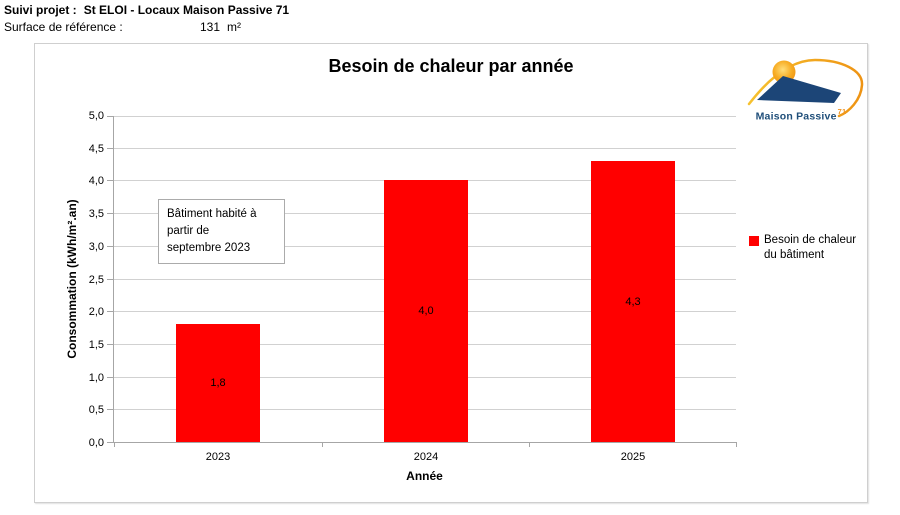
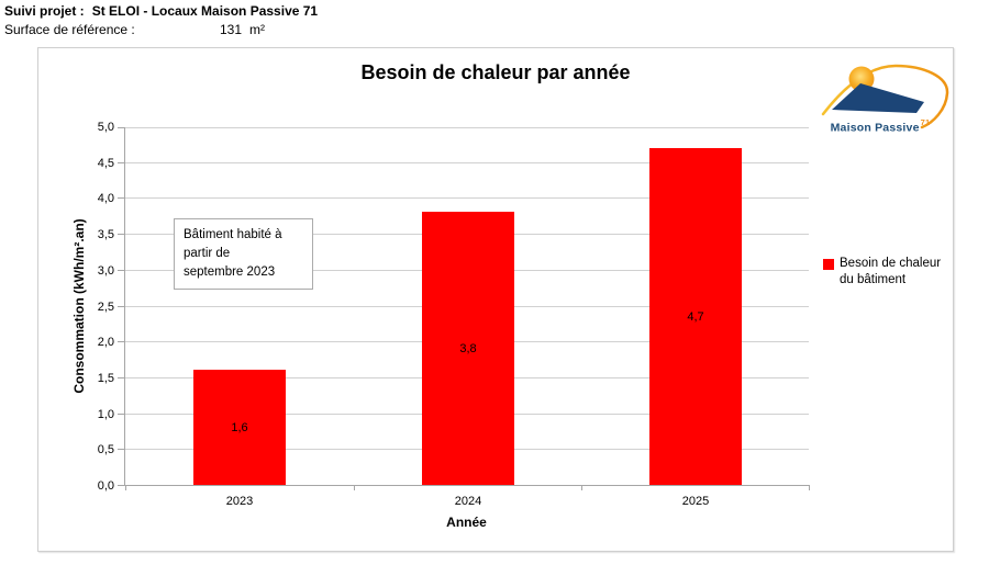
2023: 1,8 -> 1,6
2024: 4,0 -> 3,8
2025: 4,3 -> 4,7
